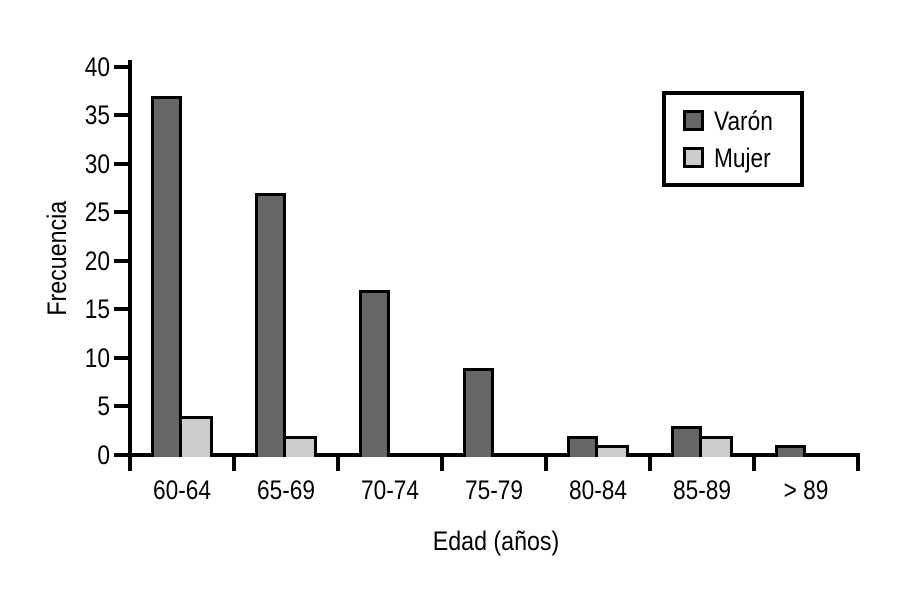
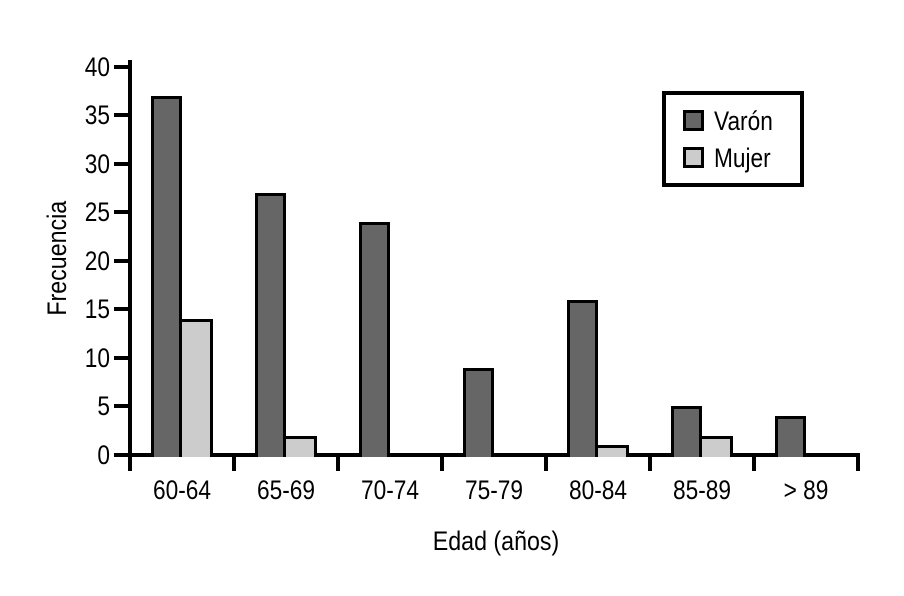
Mujer/60-64: 4 -> 14
Varón/70-74: 17 -> 24
Varón/80-84: 2 -> 16
Varón/85-89: 3 -> 5
Varón/> 89: 1 -> 4
